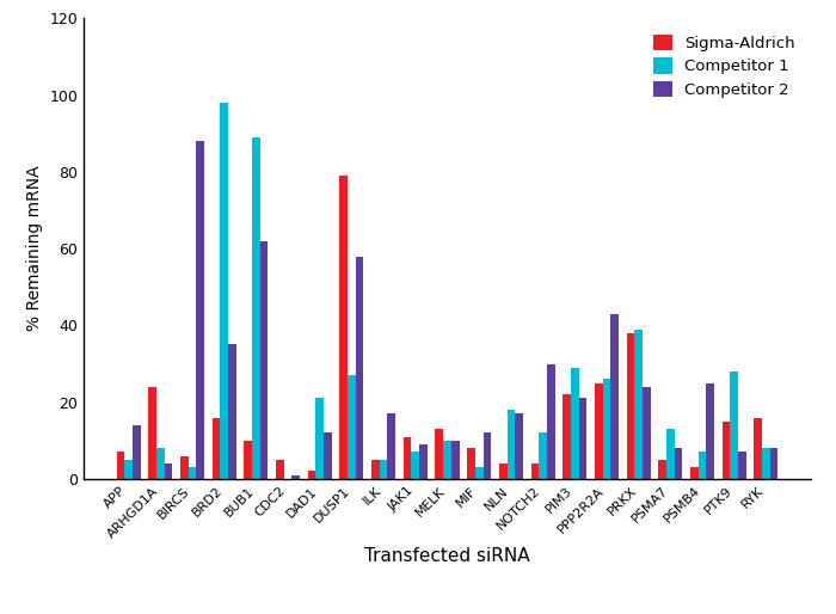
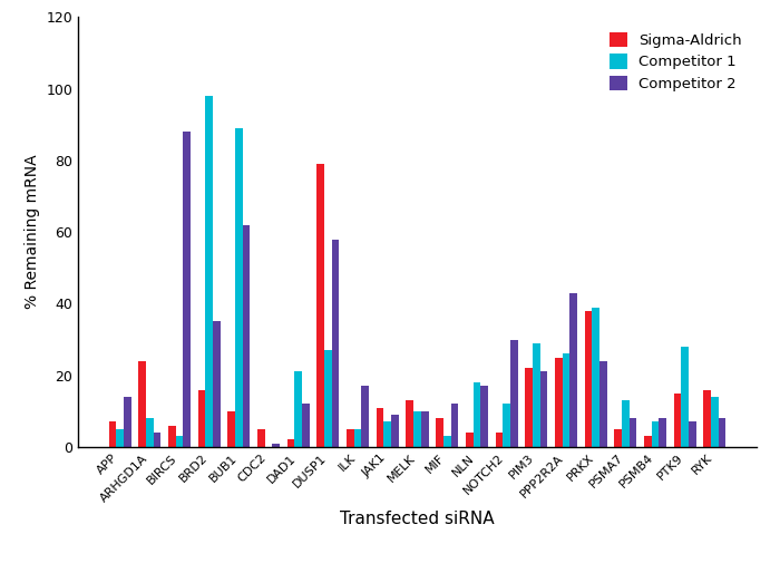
Competitor 2/PSMB4: 25 -> 8
Competitor 1/RYK: 8 -> 14
